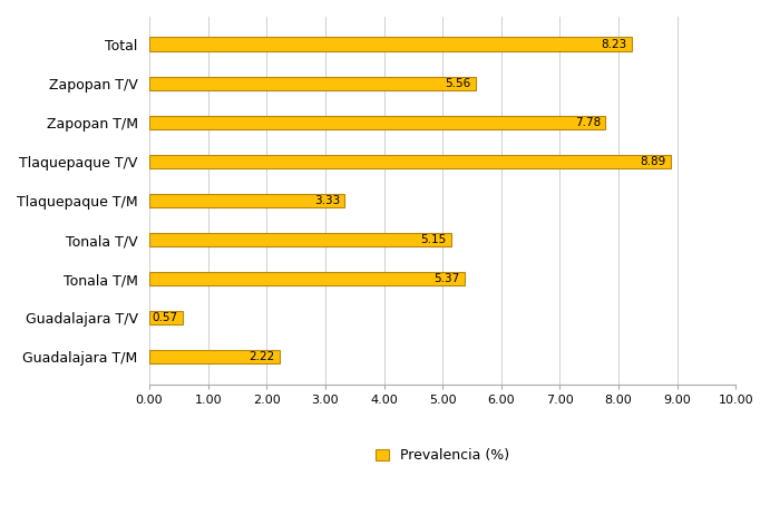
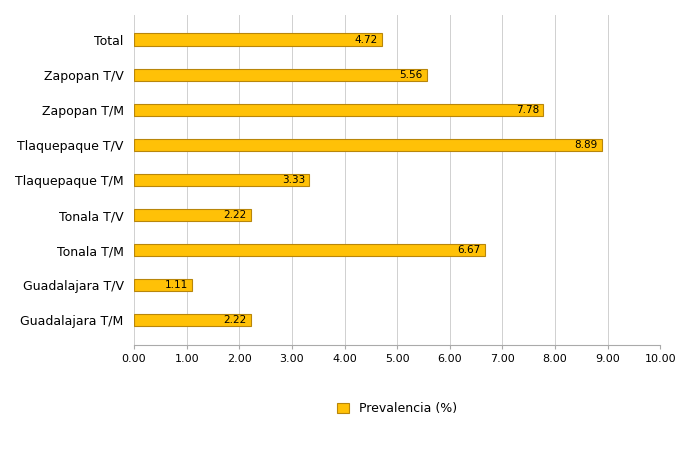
Total: 8.23 -> 4.72
Tonala T/V: 5.15 -> 2.22
Tonala T/M: 5.37 -> 6.67
Guadalajara T/V: 0.57 -> 1.11
